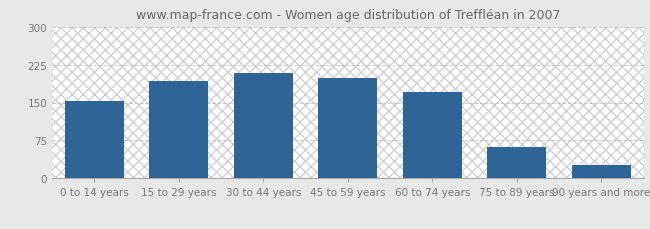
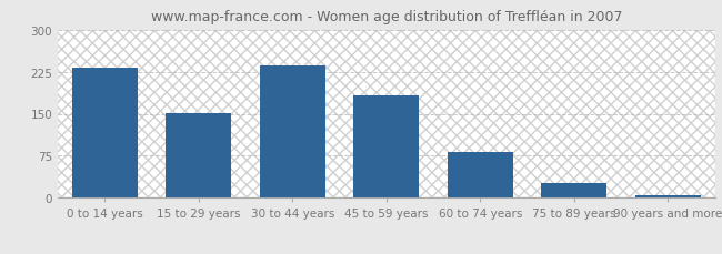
0 to 14 years: 152 -> 232
15 to 29 years: 192 -> 151
30 to 44 years: 208 -> 235
45 to 59 years: 198 -> 183
60 to 74 years: 170 -> 82
75 to 89 years: 62 -> 27
90 years and more: 26 -> 5
